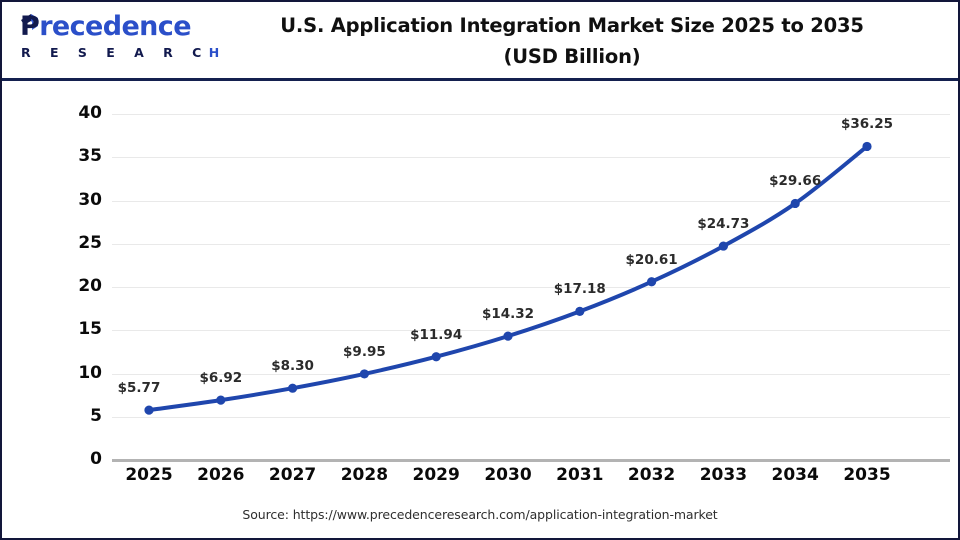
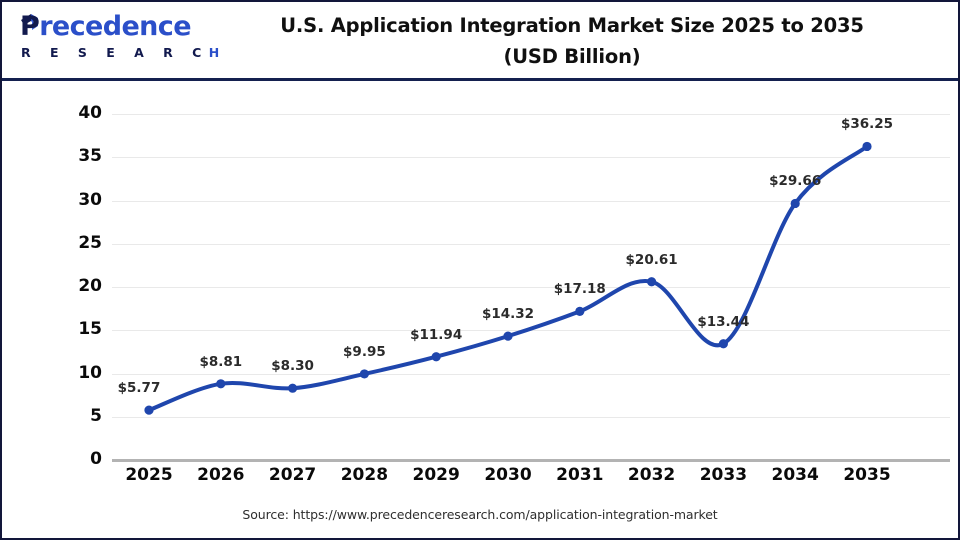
2026: $6.92 -> $8.81
2033: $24.73 -> $13.44
